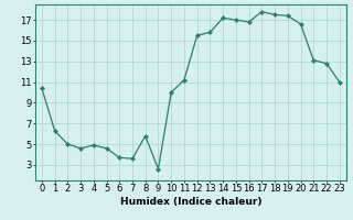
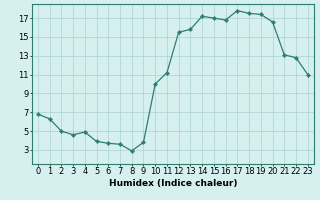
0: 10.4 -> 6.8
5: 4.6 -> 3.9
8: 5.8 -> 2.9
9: 2.6 -> 3.8
